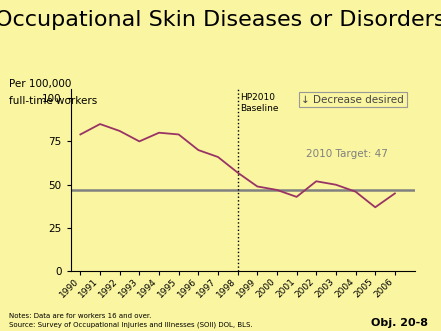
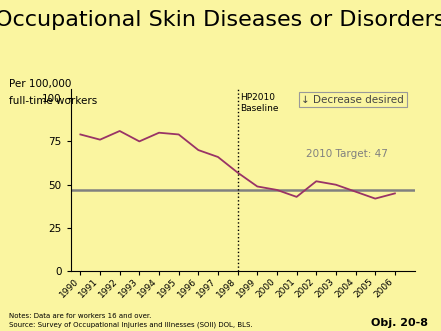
1991: 85 -> 76
2005: 37 -> 42
